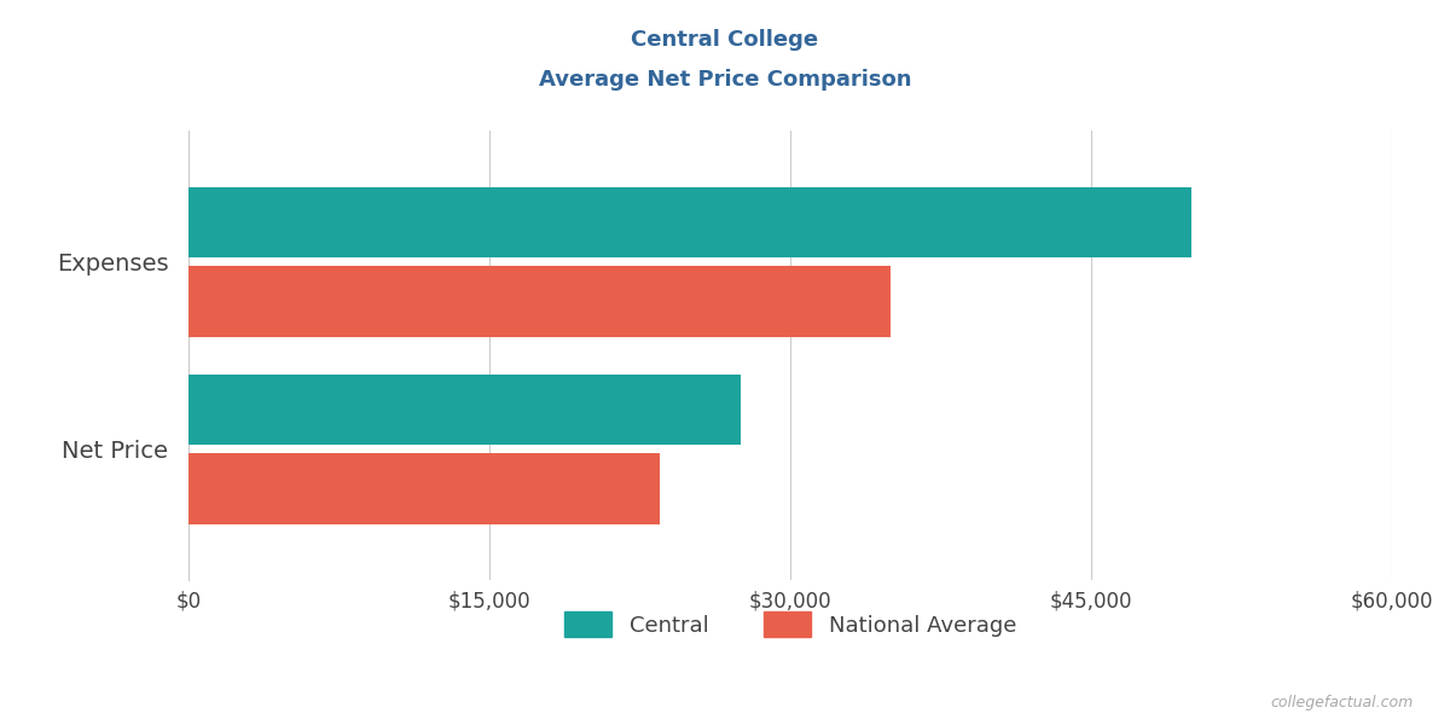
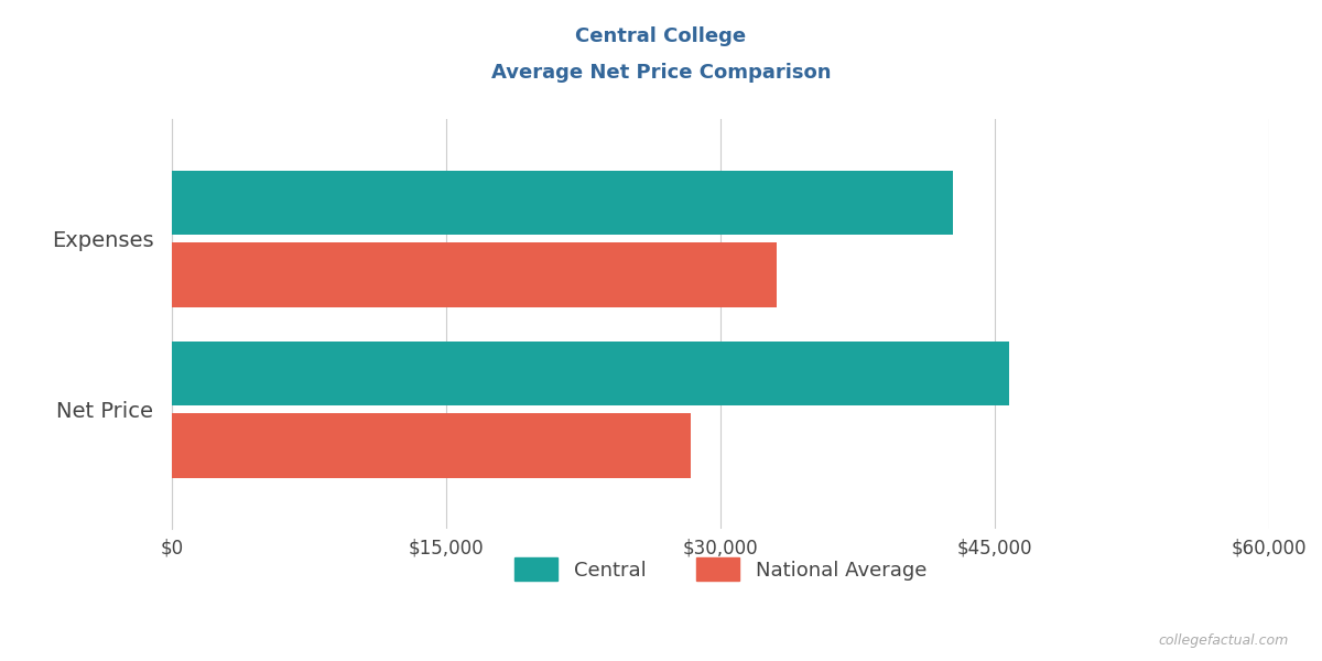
Central/Expenses: $50,000 -> $42,700
National Average/Expenses: $35,000 -> $33,100
Central/Net Price: $27,500 -> $45,800
National Average/Net Price: $23,500 -> $28,400
